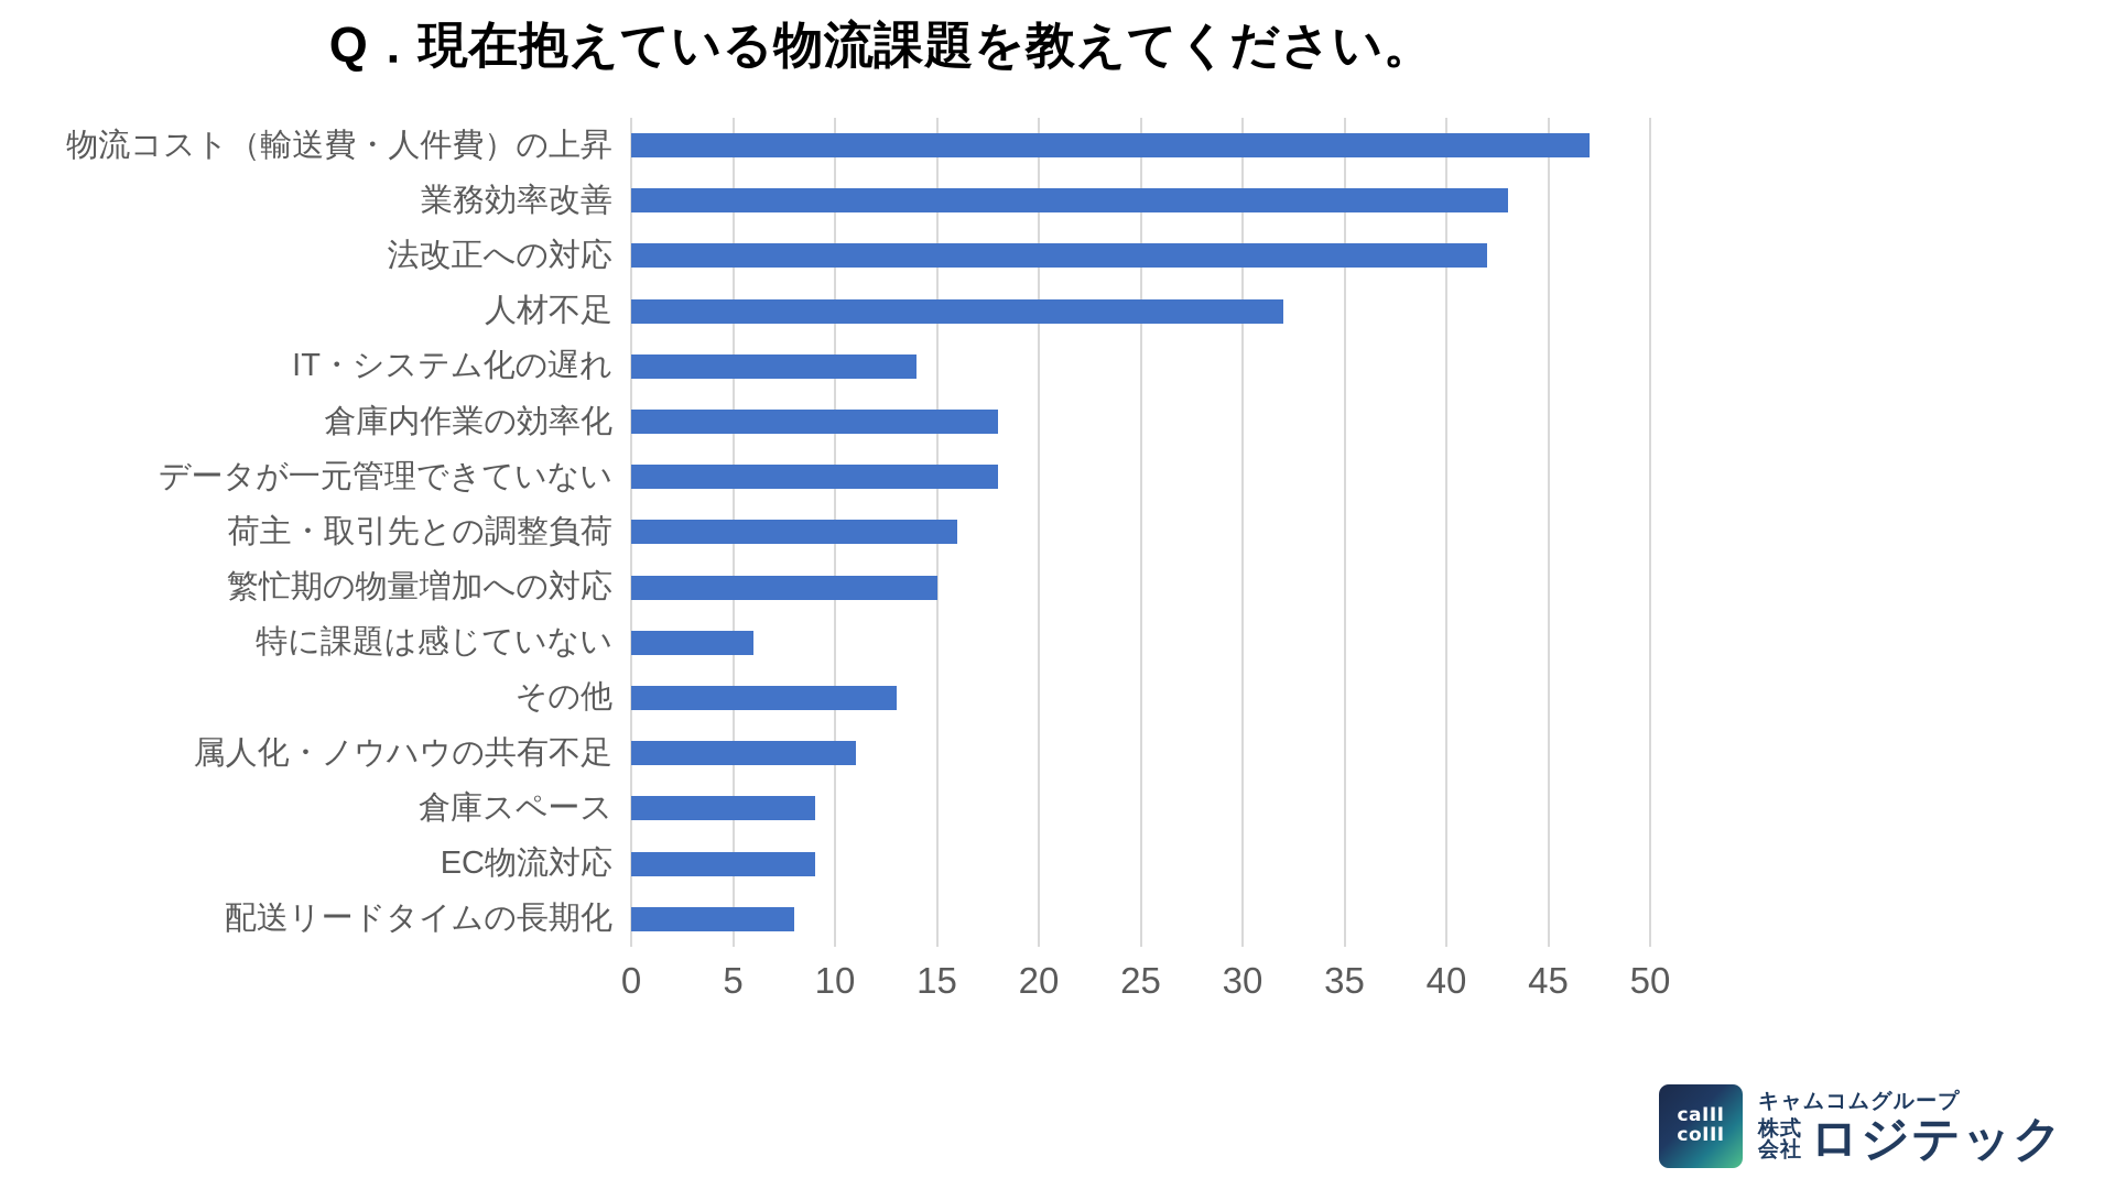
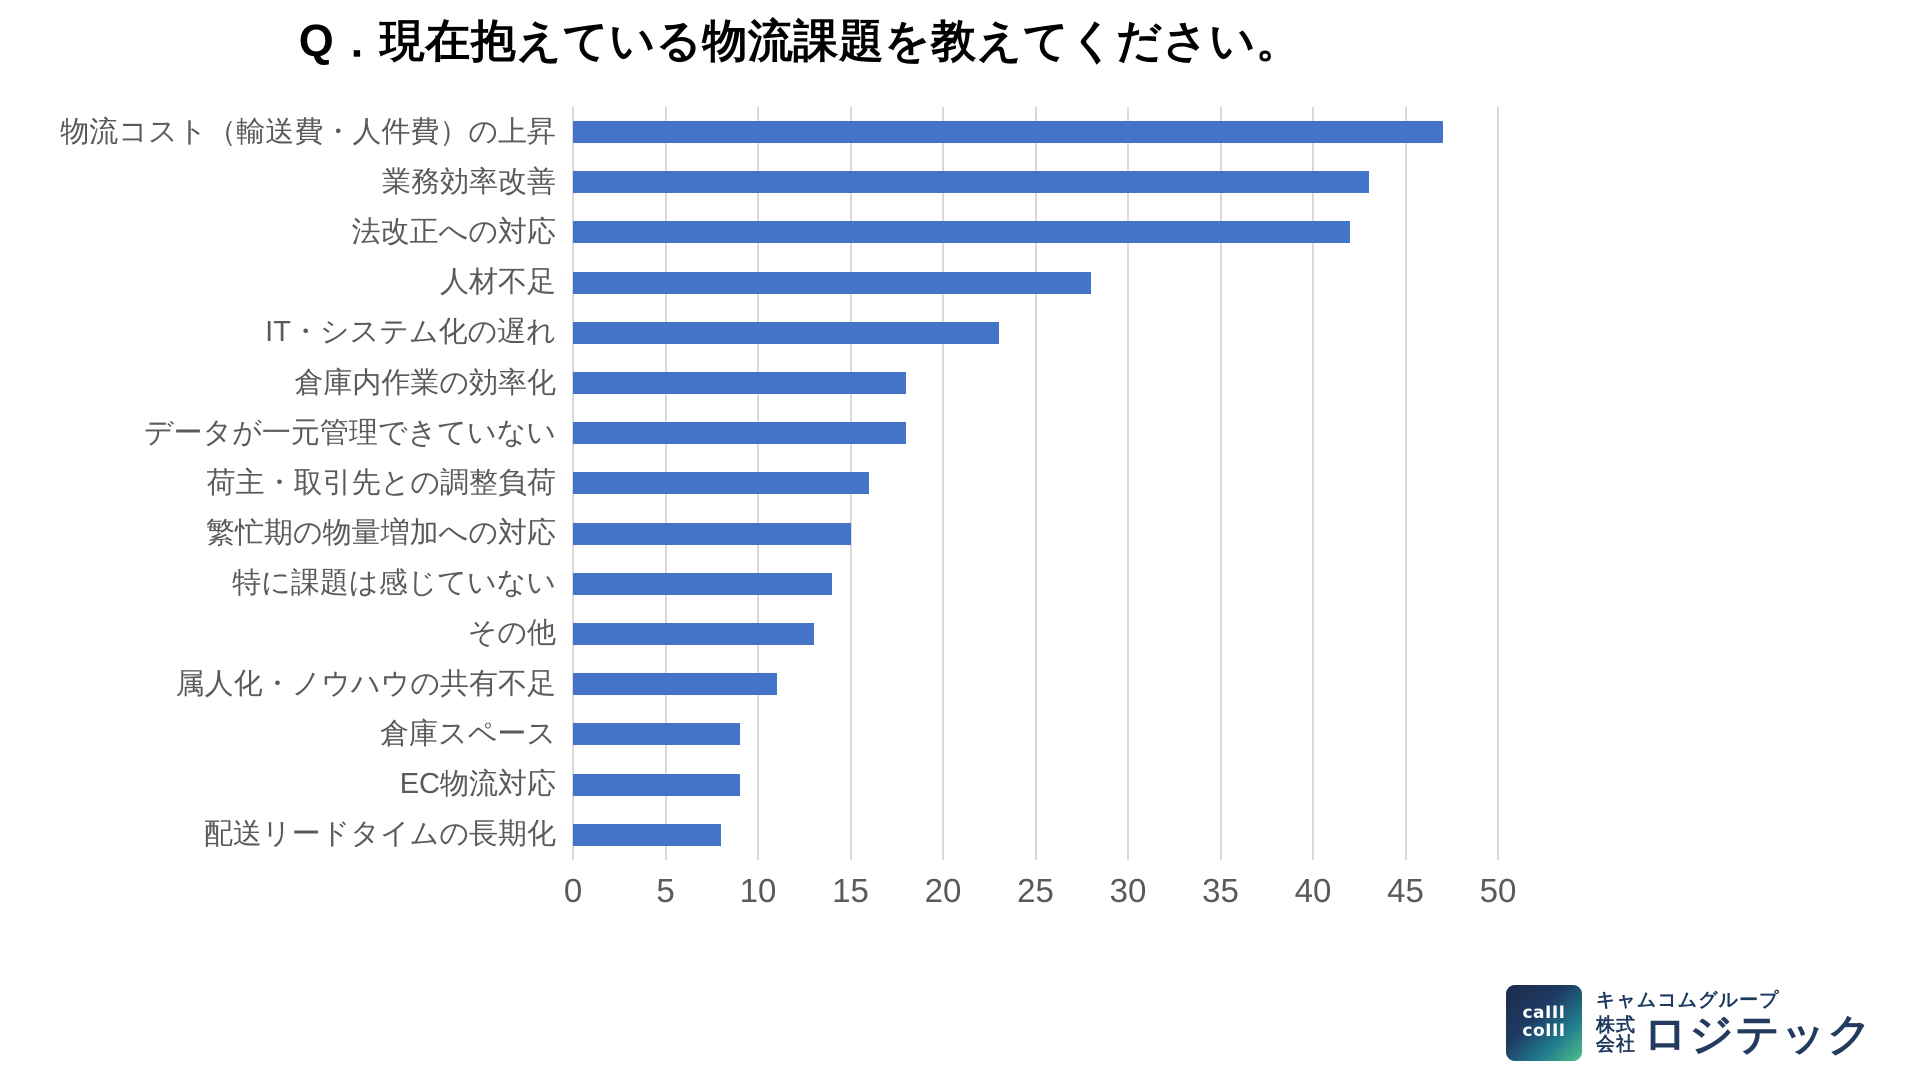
人材不足: 32 -> 28
IT・システム化の遅れ: 14 -> 23
特に課題は感じていない: 6 -> 14
